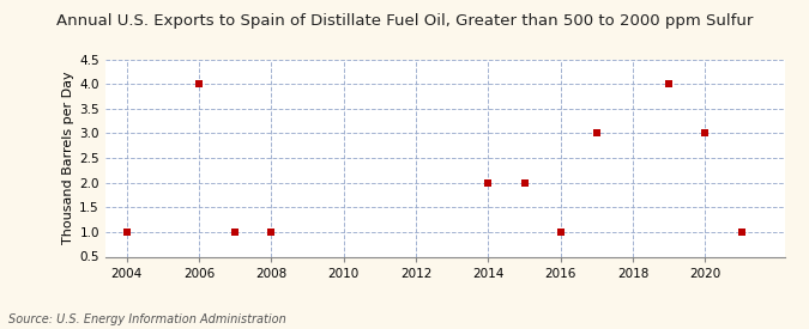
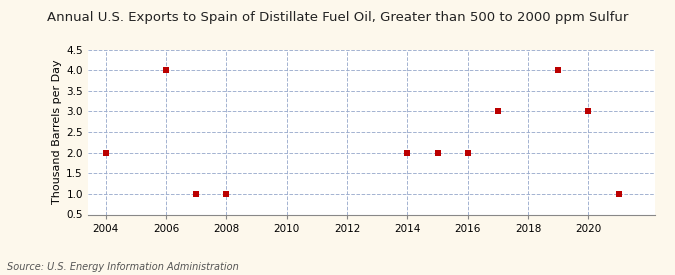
2004: 1 -> 2
2016: 1 -> 2
